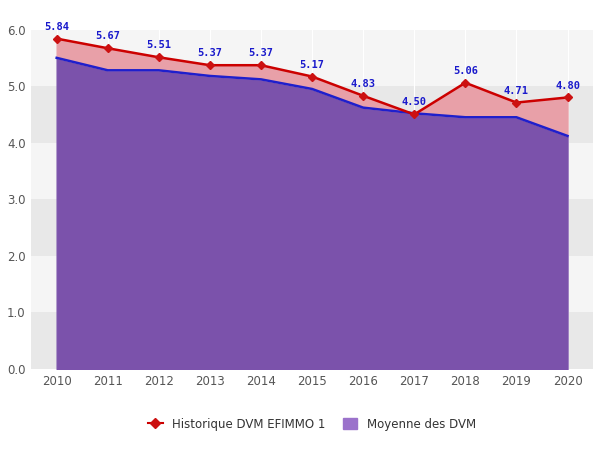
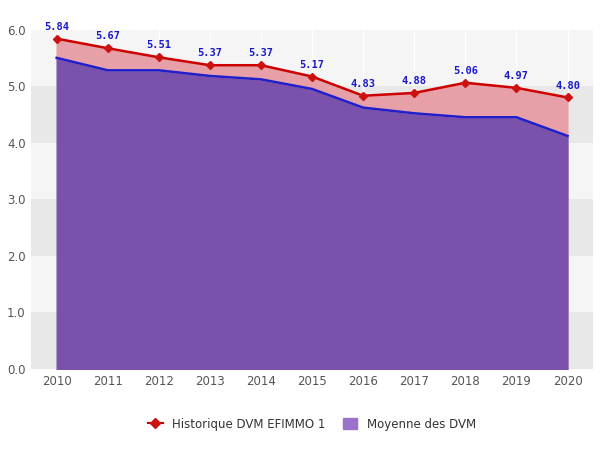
Historique DVM EFIMMO 1/2017: 4.50 -> 4.88
Historique DVM EFIMMO 1/2019: 4.71 -> 4.97
